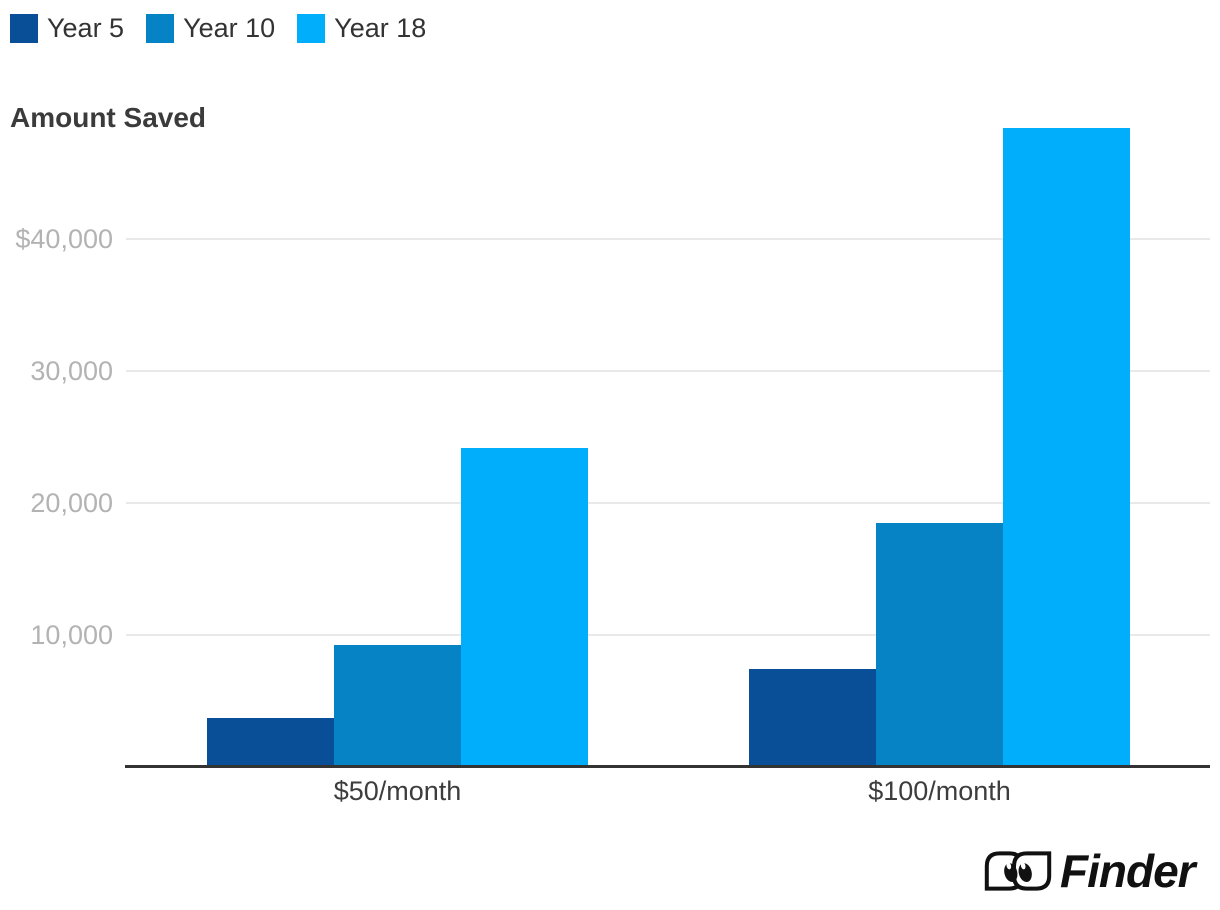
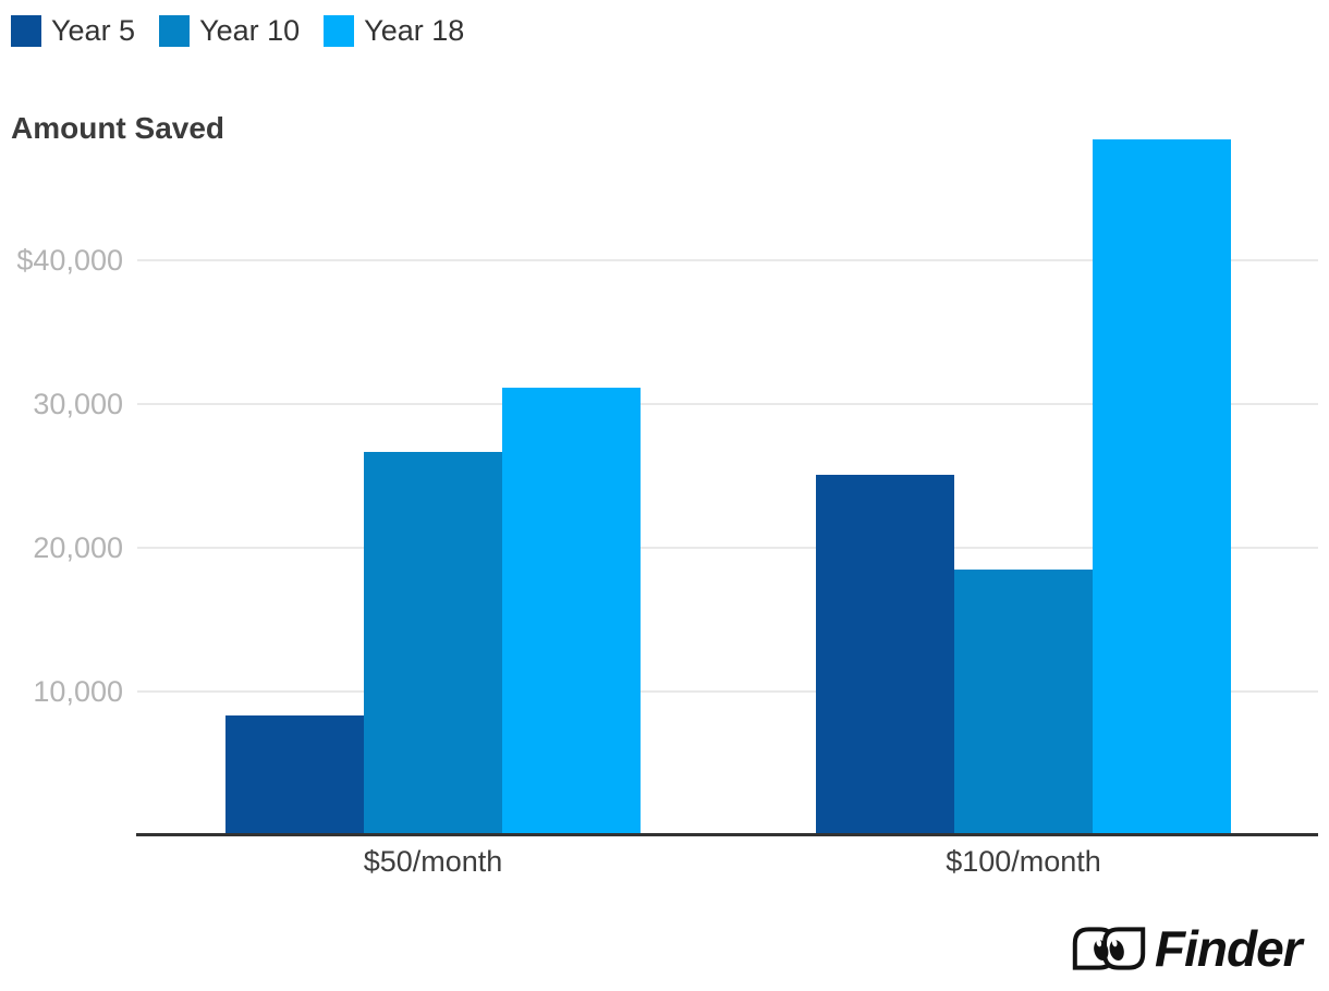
Year 5/$50/month: $3700 -> $8300
Year 10/$50/month: $9200 -> $26700
Year 18/$50/month: $24200 -> $31100
Year 5/$100/month: $7400 -> $25100
